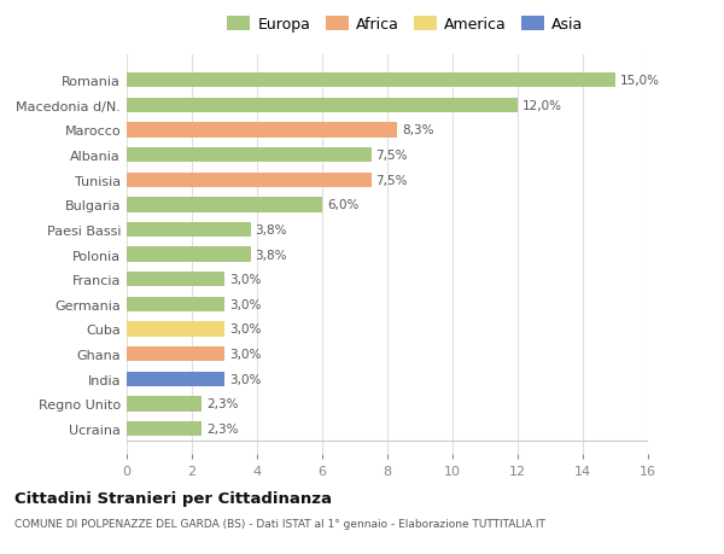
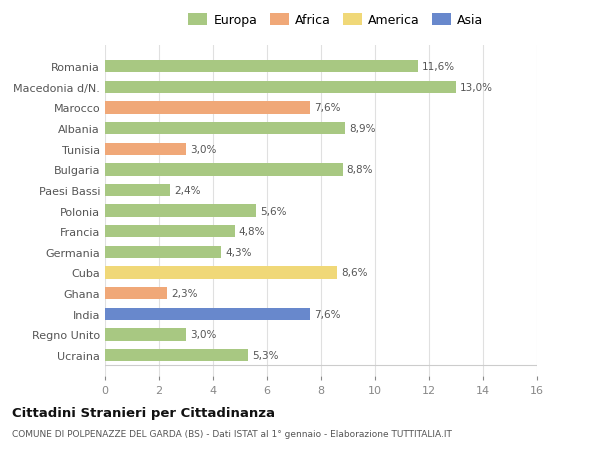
Romania: 15,0% -> 11,6%
Macedonia d/N.: 12,0% -> 13,0%
Marocco: 8,3% -> 7,6%
Albania: 7,5% -> 8,9%
Tunisia: 7,5% -> 3,0%
Bulgaria: 6,0% -> 8,8%
Paesi Bassi: 3,8% -> 2,4%
Polonia: 3,8% -> 5,6%
Francia: 3,0% -> 4,8%
Germania: 3,0% -> 4,3%
Cuba: 3,0% -> 8,6%
Ghana: 3,0% -> 2,3%
India: 3,0% -> 7,6%
Regno Unito: 2,3% -> 3,0%
Ucraina: 2,3% -> 5,3%
